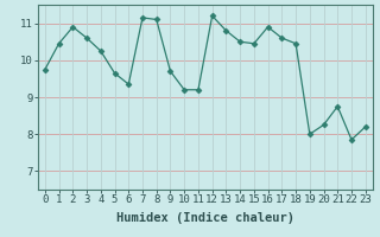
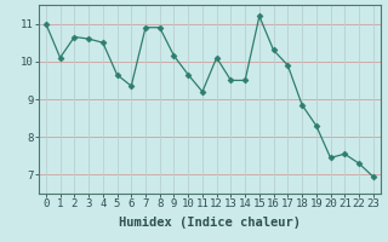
0: 9.75 -> 11.00
1: 10.45 -> 10.10
2: 10.90 -> 10.65
4: 10.25 -> 10.50
7: 11.15 -> 10.90
8: 11.10 -> 10.90
9: 9.70 -> 10.15
10: 9.20 -> 9.65
12: 11.20 -> 10.10
13: 10.80 -> 9.50
14: 10.50 -> 9.50
15: 10.45 -> 11.20
16: 10.90 -> 10.30
17: 10.60 -> 9.90
18: 10.45 -> 8.85
19: 8.00 -> 8.30
20: 8.25 -> 7.45
21: 8.75 -> 7.55
22: 7.85 -> 7.30
23: 8.20 -> 6.95
